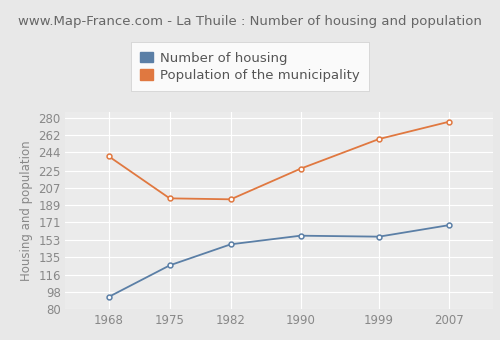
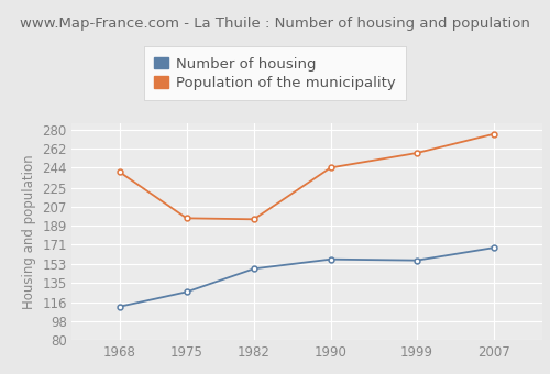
Number of housing/1968: 93 -> 112
Population of the municipality/1990: 227 -> 244
